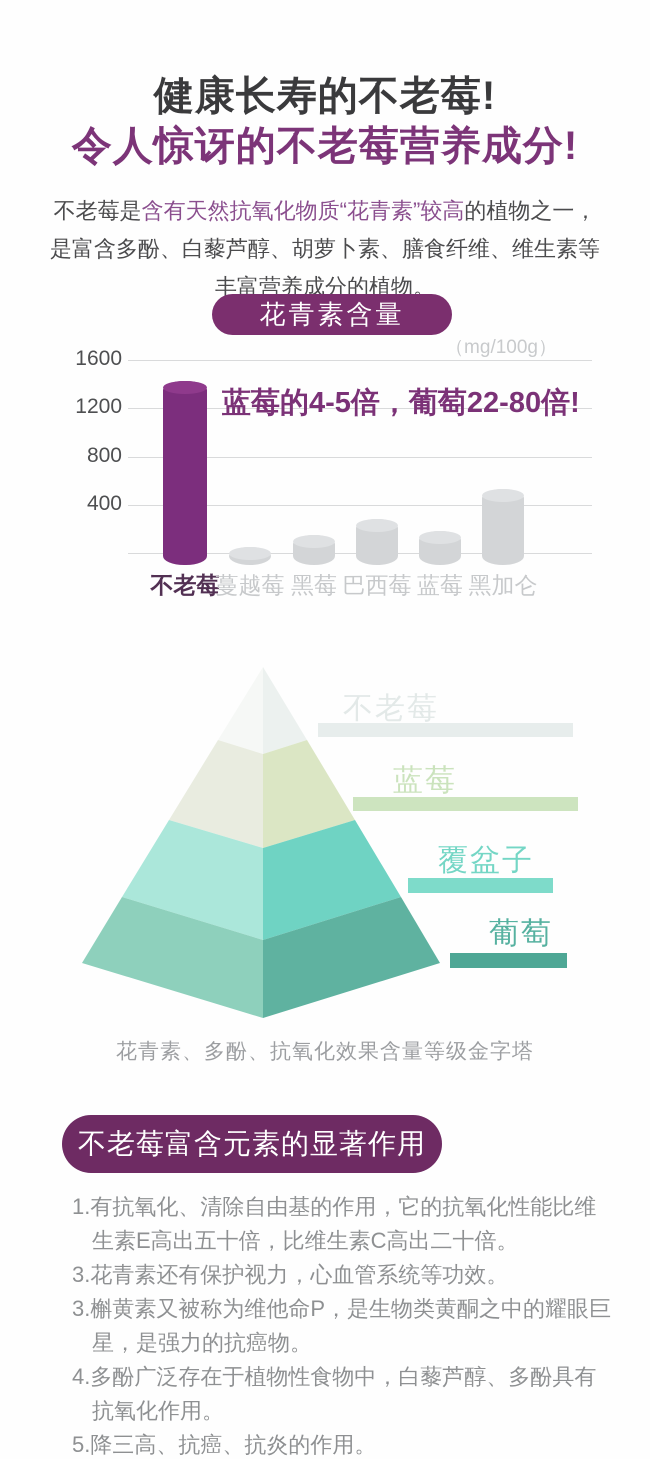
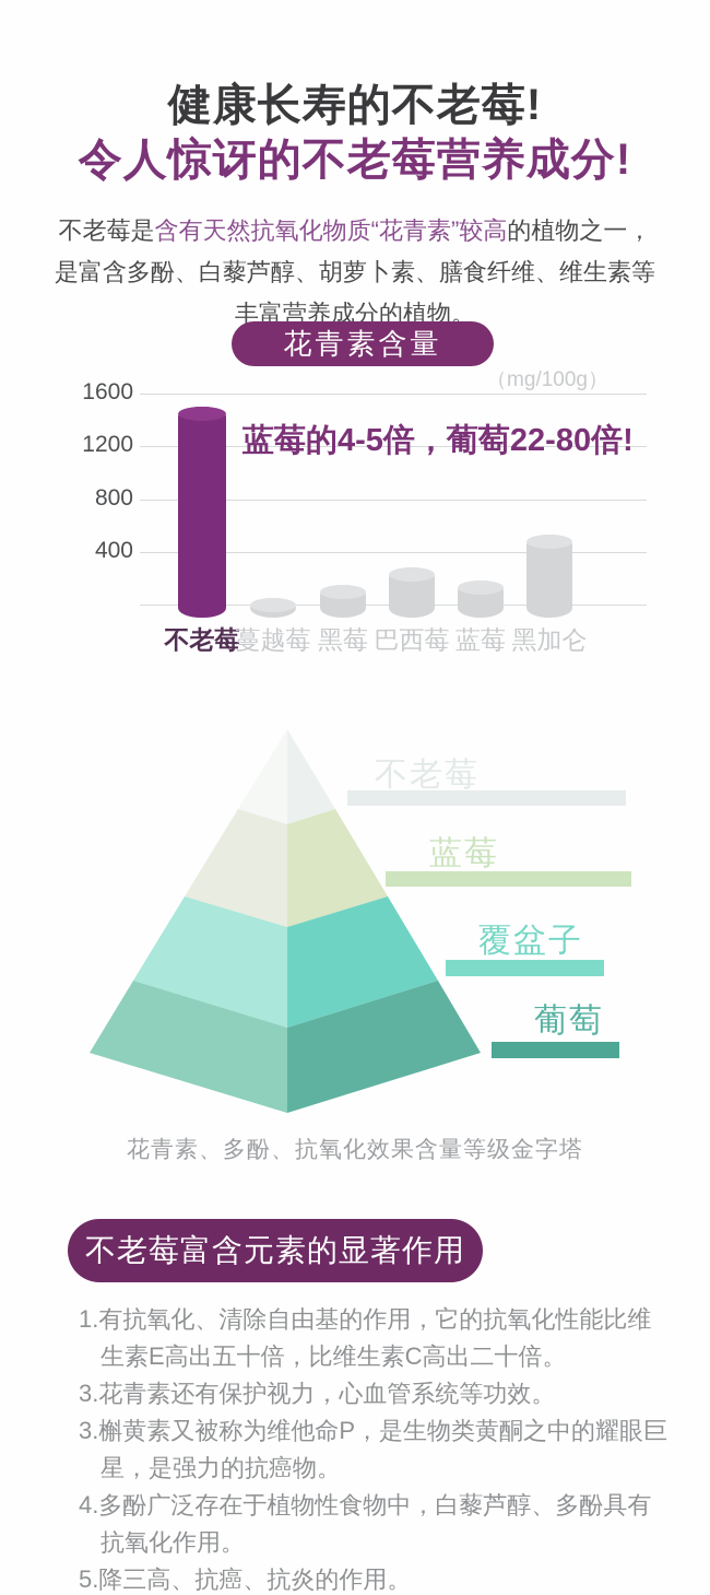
不老莓: 1430 -> 1500
